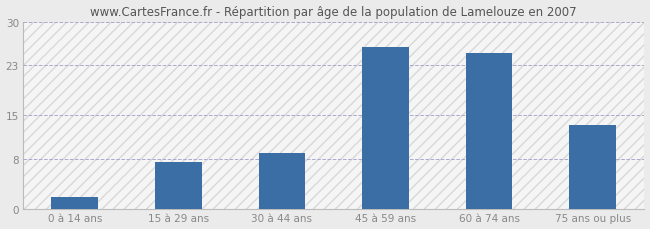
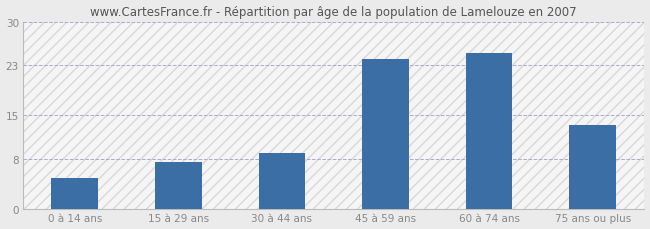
0 à 14 ans: 2.0 -> 5.0
45 à 59 ans: 26.0 -> 24.0
